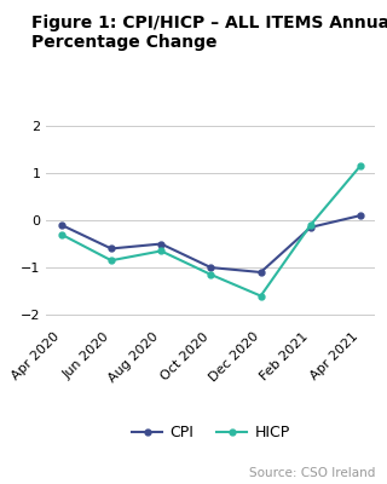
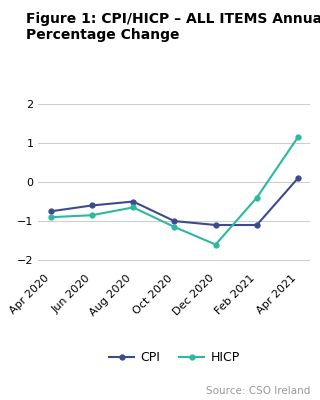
CPI/Apr 2020: -0.10 -> -0.75
HICP/Apr 2020: -0.30 -> -0.90
CPI/Feb 2021: -0.15 -> -1.10
HICP/Feb 2021: -0.10 -> -0.40
